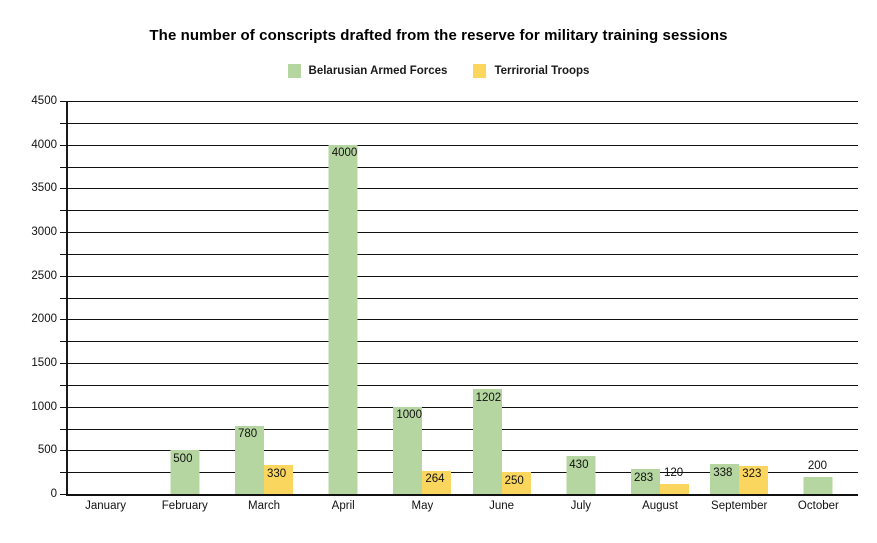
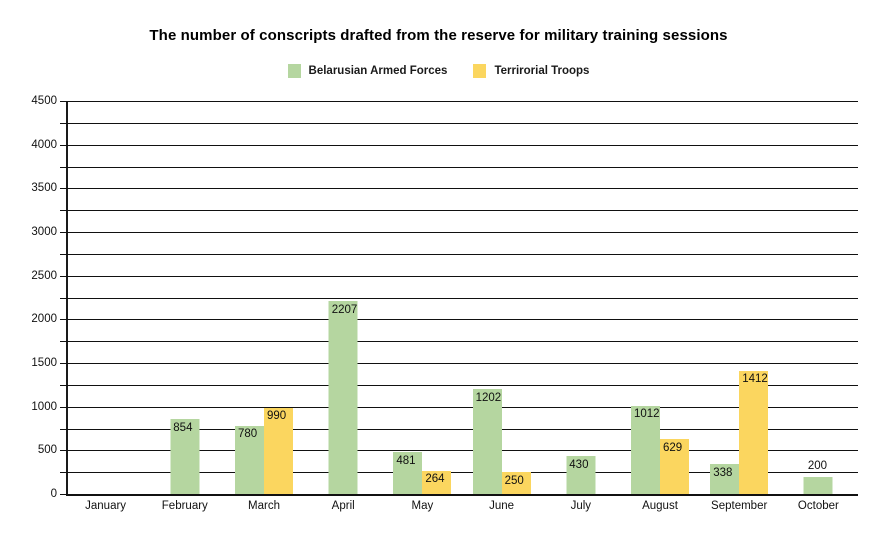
Belarusian Armed Forces/February: 500 -> 854
Terrirorial Troops/March: 330 -> 990
Belarusian Armed Forces/April: 4000 -> 2207
Belarusian Armed Forces/May: 1000 -> 481
Belarusian Armed Forces/August: 283 -> 1012
Terrirorial Troops/August: 120 -> 629
Terrirorial Troops/September: 323 -> 1412
